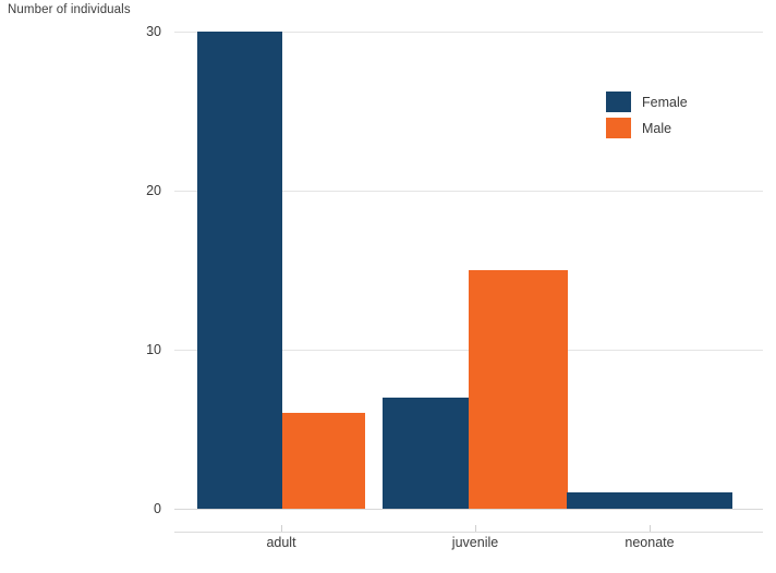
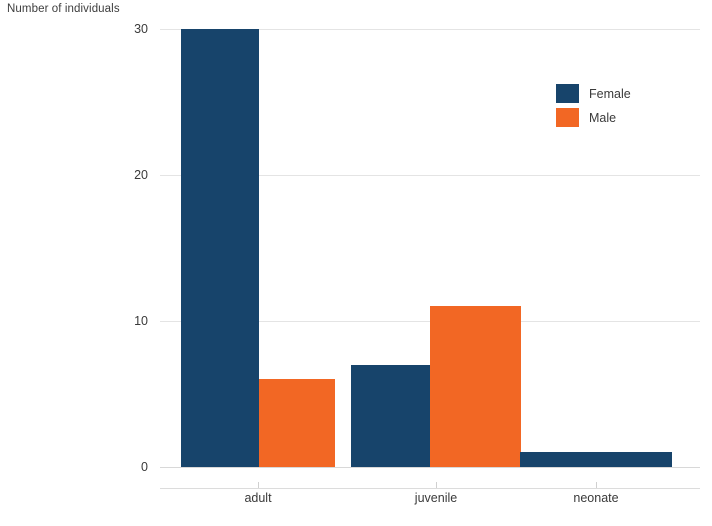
Male/juvenile: 15 -> 11
